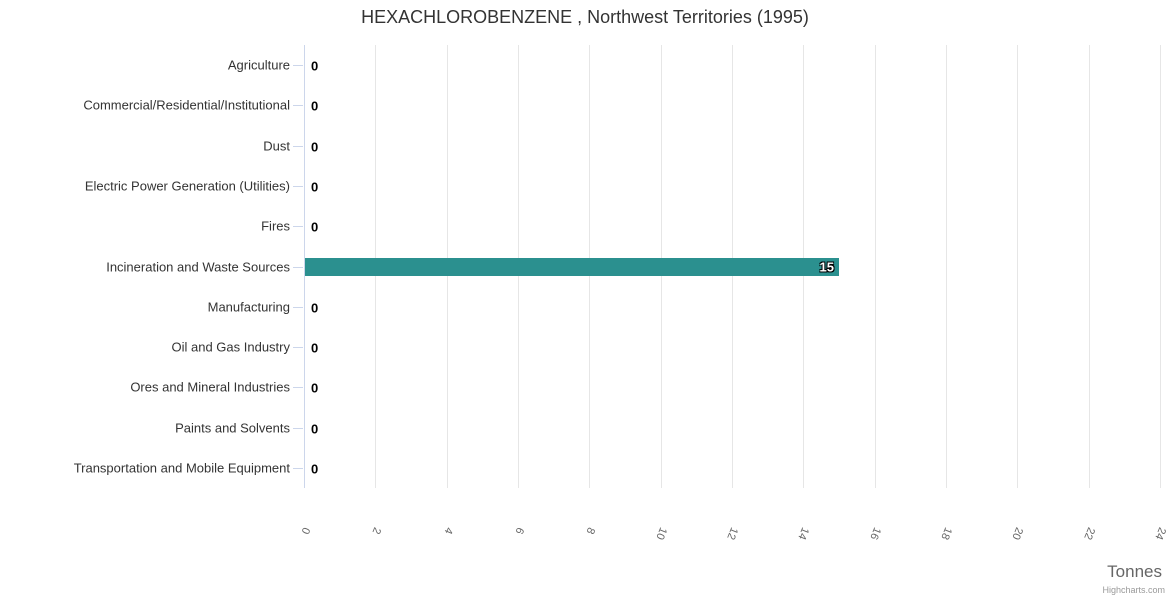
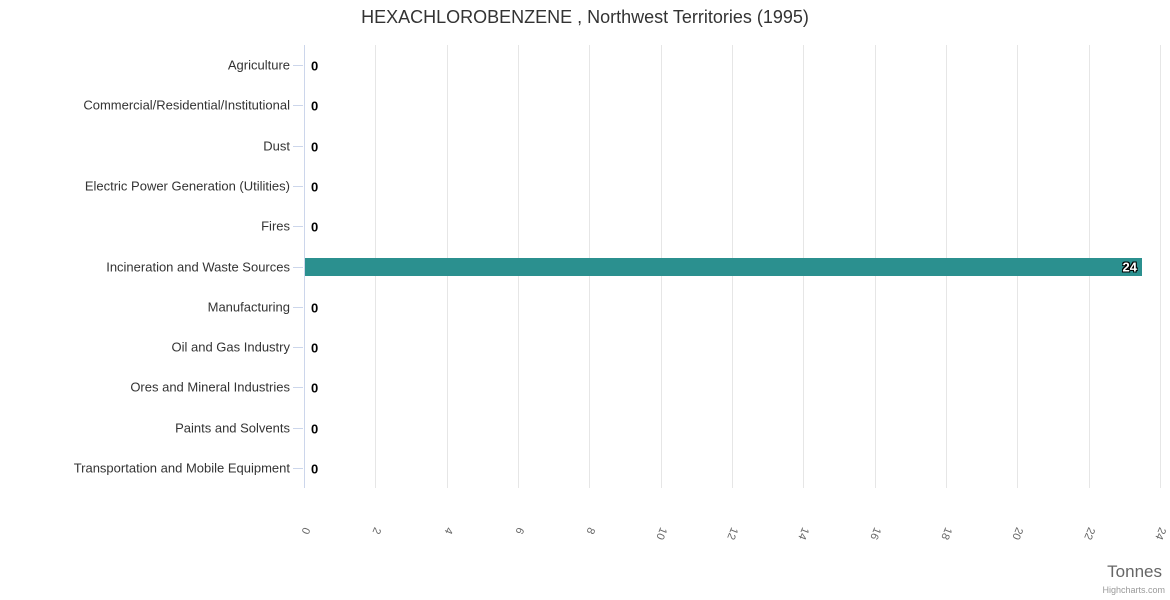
Incineration and Waste Sources: 15 -> 24
